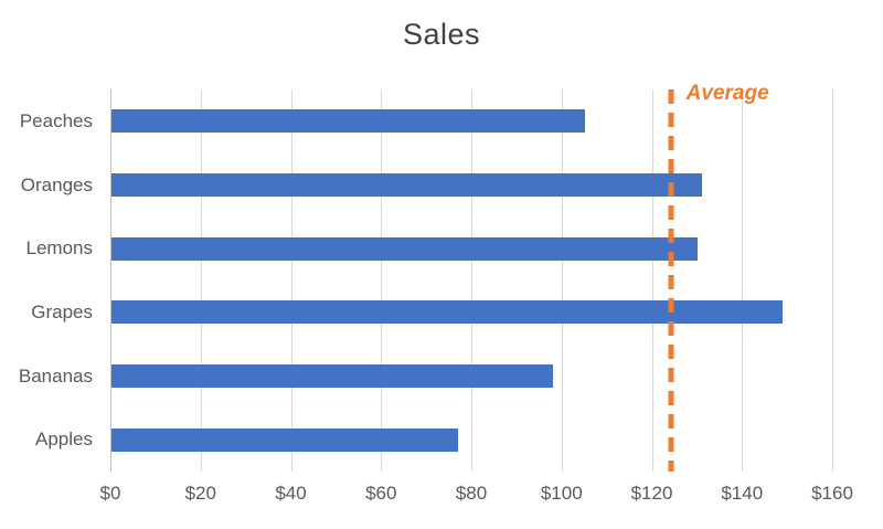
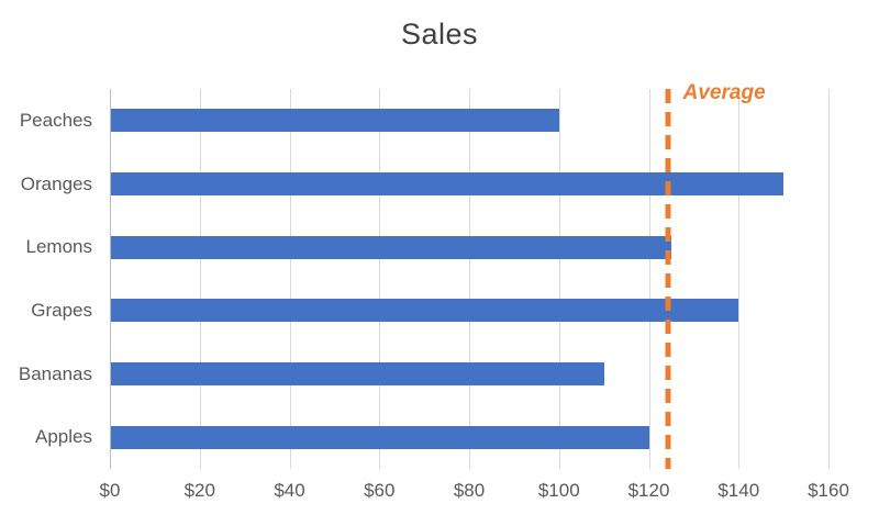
Peaches: $105 -> $100
Oranges: $131 -> $150
Lemons: $130 -> $125
Grapes: $149 -> $140
Bananas: $98 -> $110
Apples: $77 -> $120
